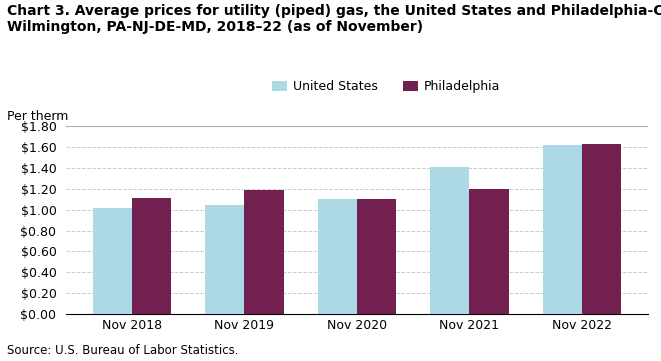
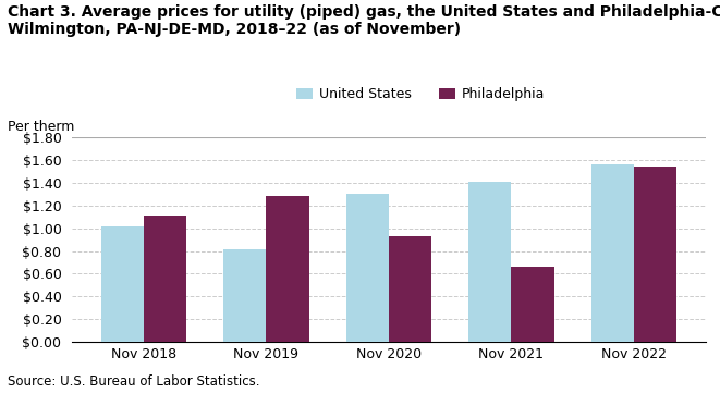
United States/Nov 2019: $1.05 -> $0.82
Philadelphia/Nov 2019: $1.19 -> $1.29
United States/Nov 2020: $1.10 -> $1.30
Philadelphia/Nov 2020: $1.10 -> $0.93
Philadelphia/Nov 2021: $1.20 -> $0.66
United States/Nov 2022: $1.62 -> $1.56
Philadelphia/Nov 2022: $1.63 -> $1.54
